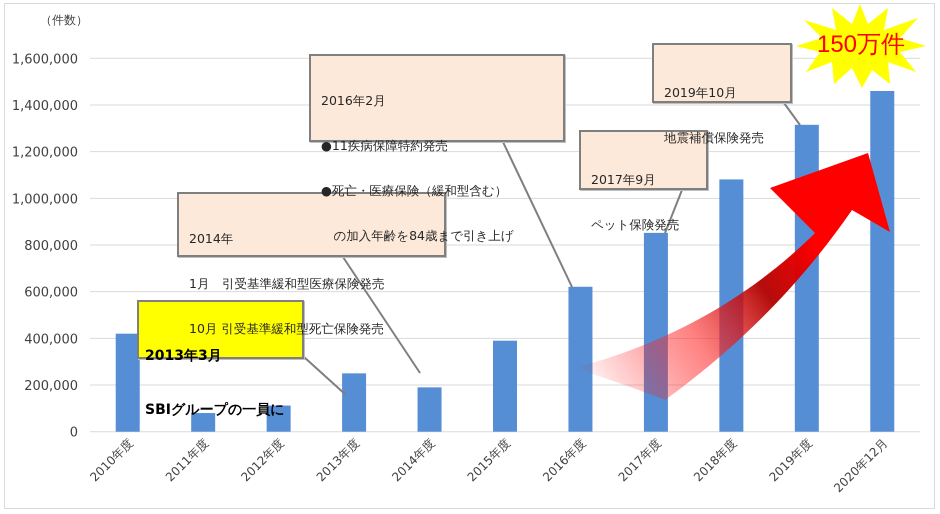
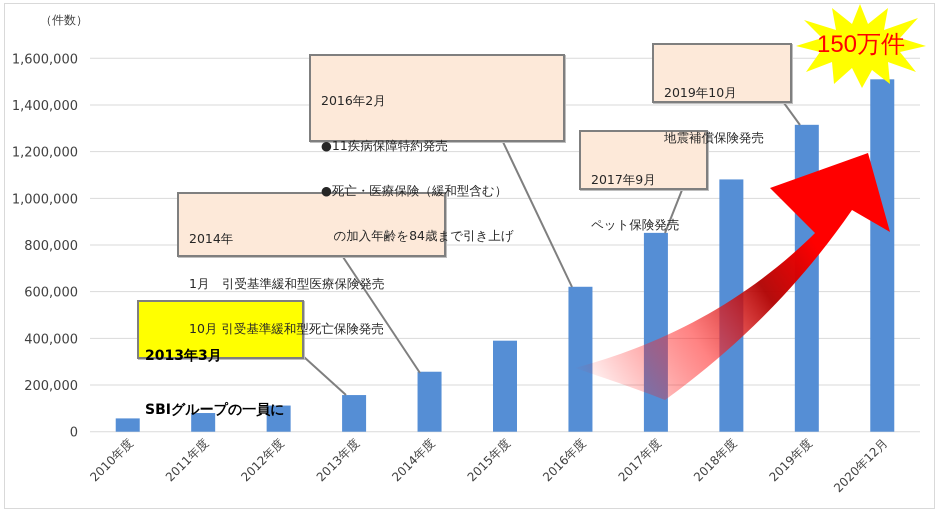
2010年度: 420000 -> 60000
2013年度: 250000 -> 160000
2014年度: 190000 -> 260000
2020年12月: 1460000 -> 1510000
